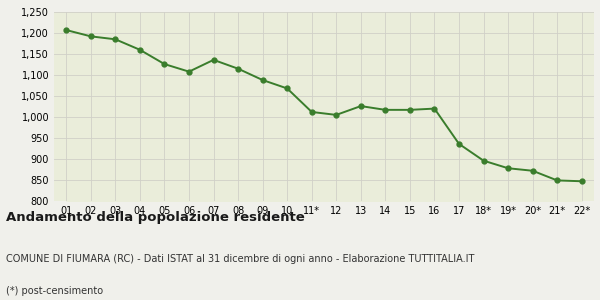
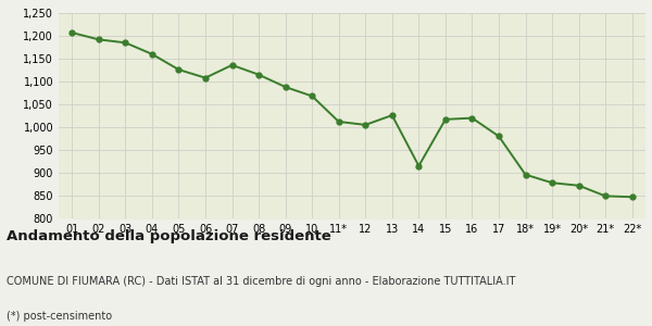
14: 1,017 -> 915
17: 936 -> 980
